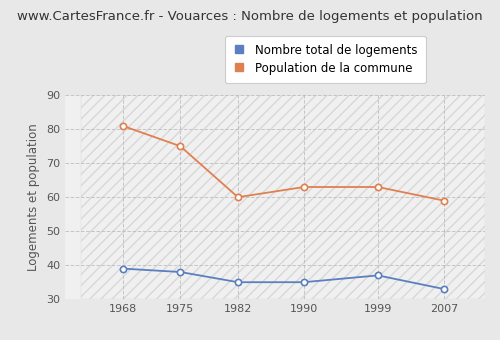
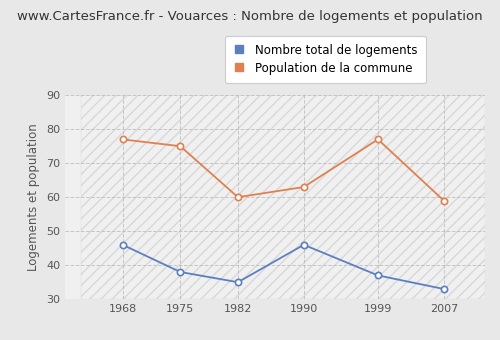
Nombre total de logements/1968: 39 -> 46
Population de la commune/1968: 81 -> 77
Nombre total de logements/1990: 35 -> 46
Population de la commune/1999: 63 -> 77
